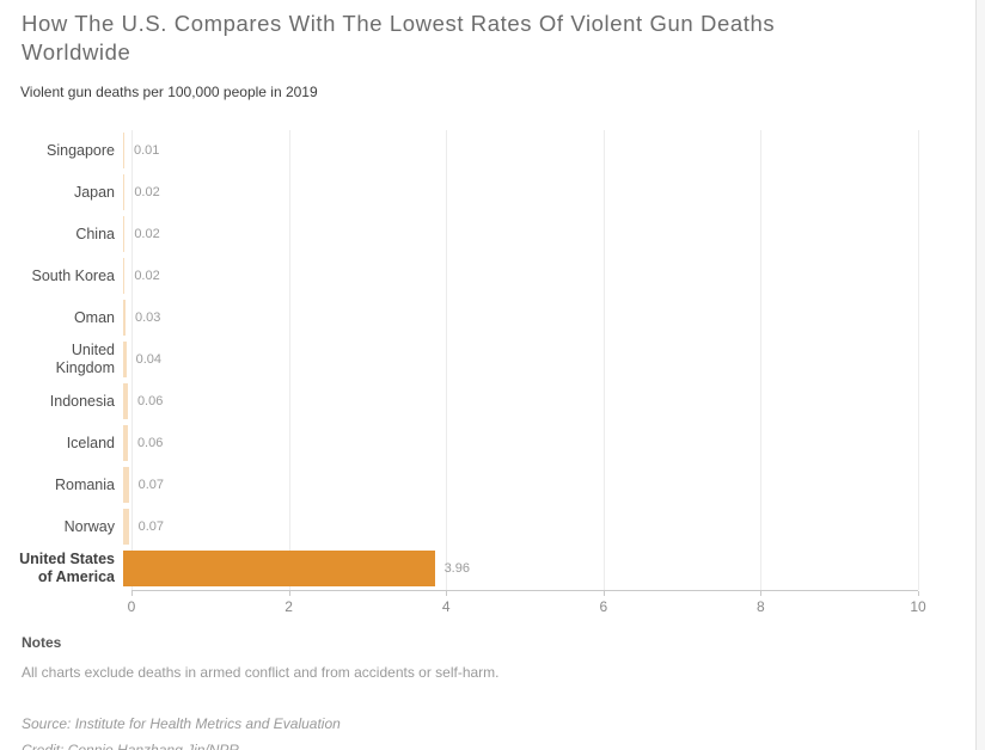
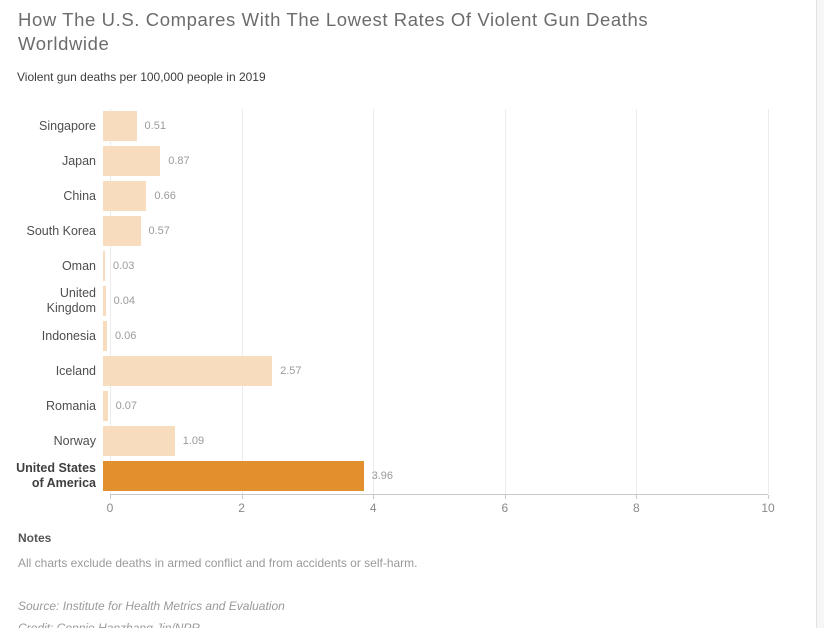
Singapore: 0.01 -> 0.51
Japan: 0.02 -> 0.87
China: 0.02 -> 0.66
South Korea: 0.02 -> 0.57
Iceland: 0.06 -> 2.57
Norway: 0.07 -> 1.09
